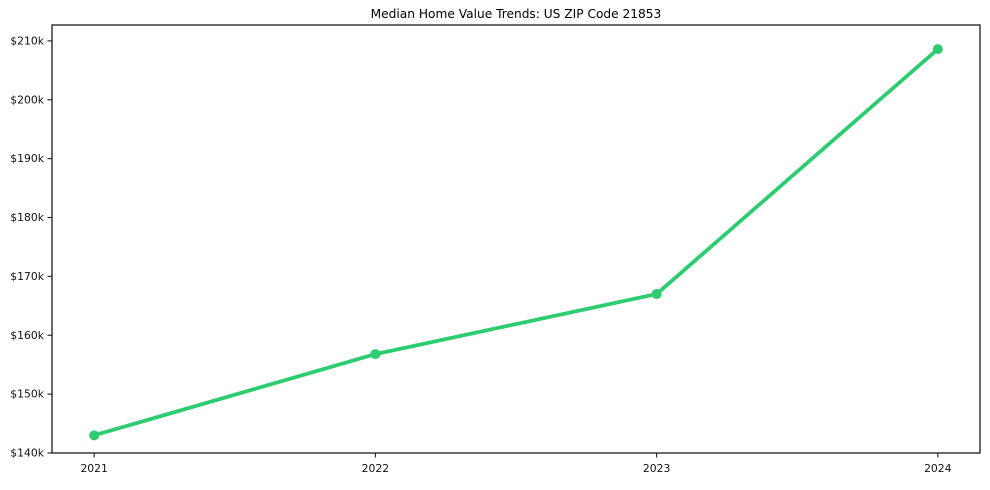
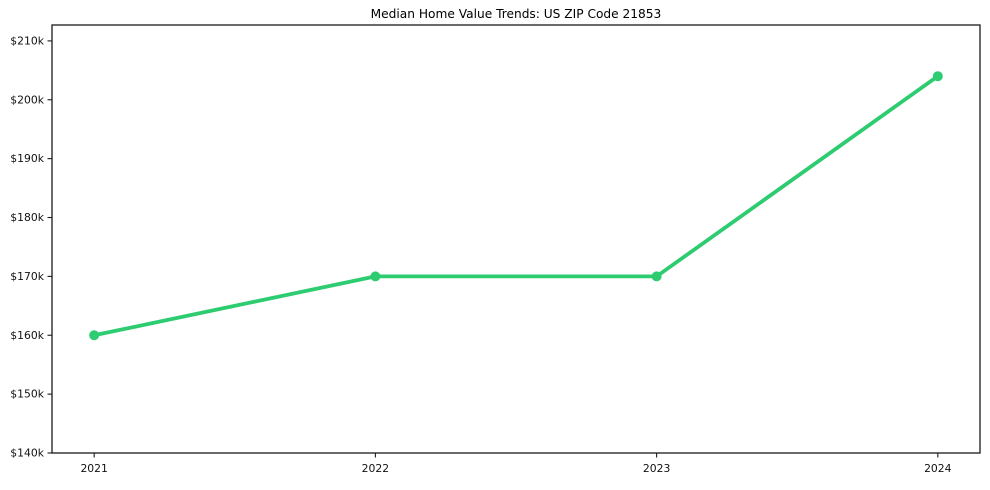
2021: $143k -> $160k
2022: $157k -> $170k
2023: $167k -> $170k
2024: $209k -> $204k
